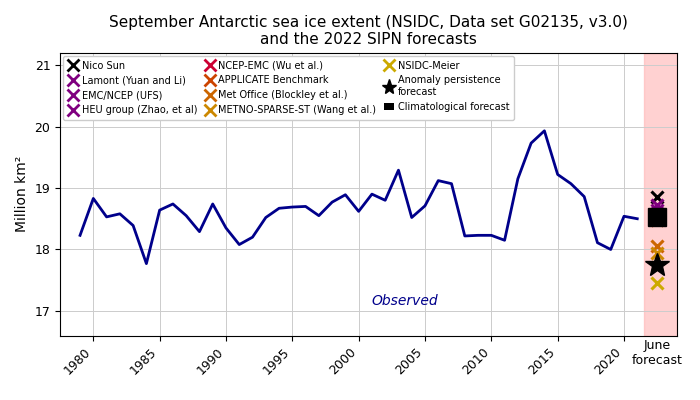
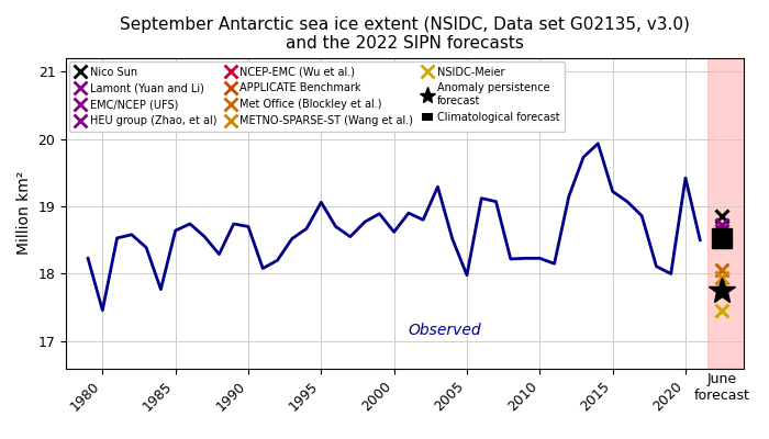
1980: 18.83 -> 17.46
1990: 18.35 -> 18.70
1995: 18.69 -> 19.06
2005: 18.71 -> 17.98
2020: 18.54 -> 19.42
